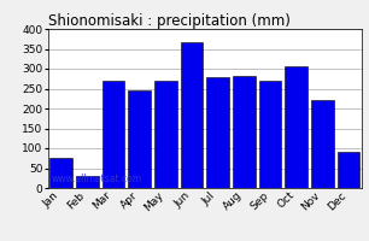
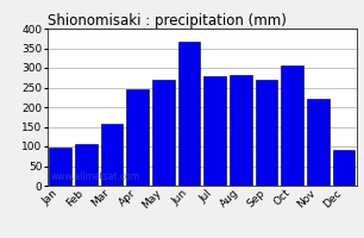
Jan: 75 -> 98
Feb: 30 -> 107
Mar: 270 -> 157
